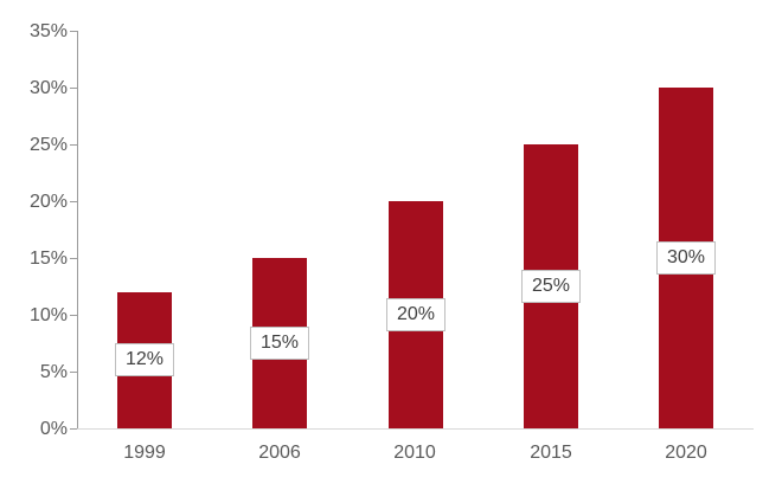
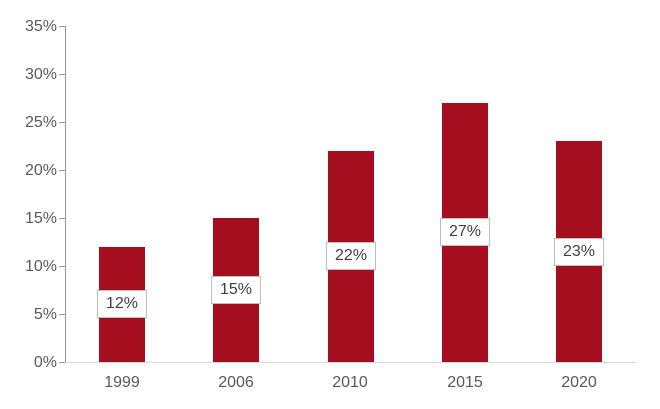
2010: 20% -> 22%
2015: 25% -> 27%
2020: 30% -> 23%
